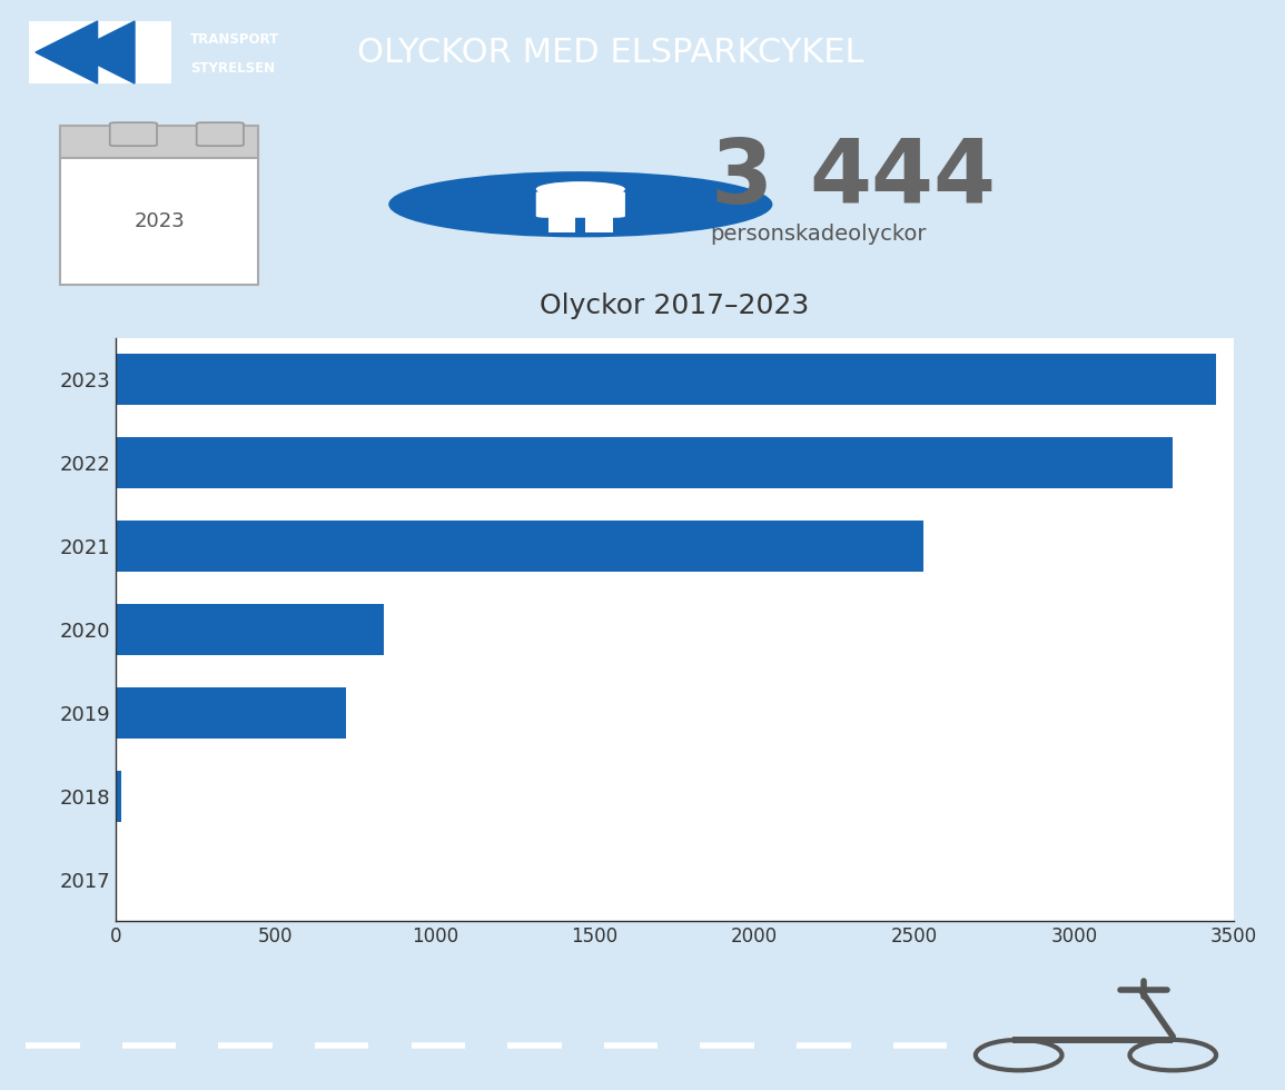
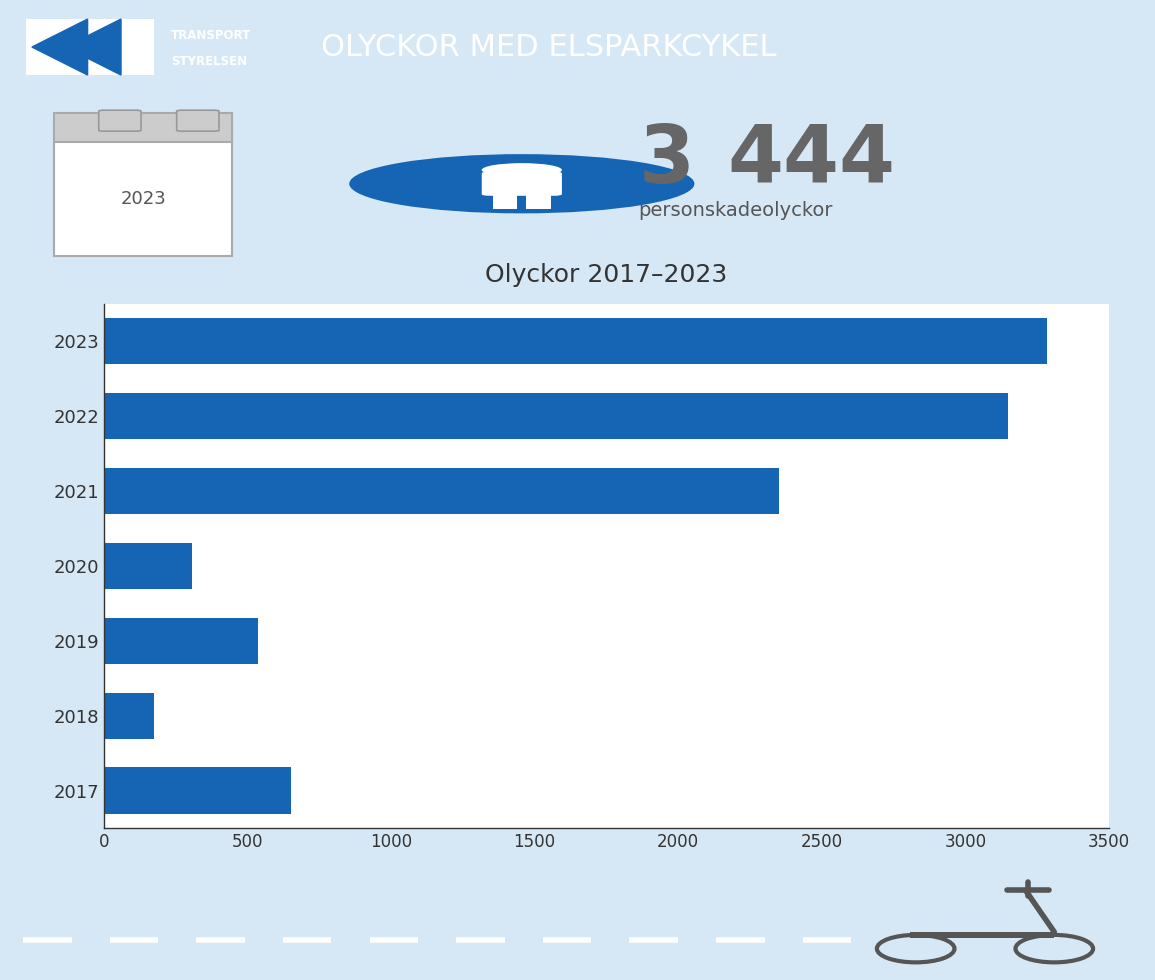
2023: 3444 -> 3285
2022: 3310 -> 3150
2021: 2530 -> 2350
2020: 840 -> 305
2019: 720 -> 535
2018: 18 -> 175
2017: 5 -> 650
